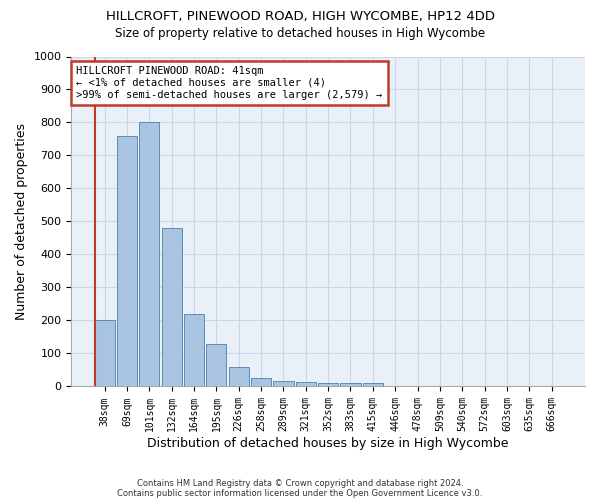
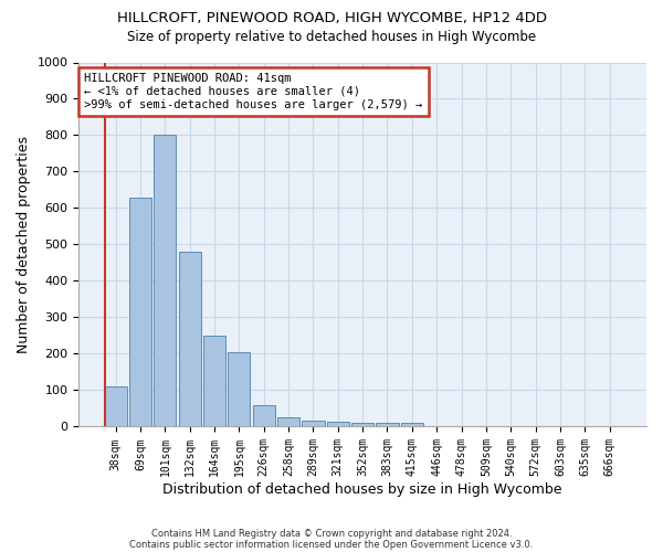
38sqm: 200 -> 110
69sqm: 760 -> 630
164sqm: 220 -> 250
195sqm: 130 -> 205
